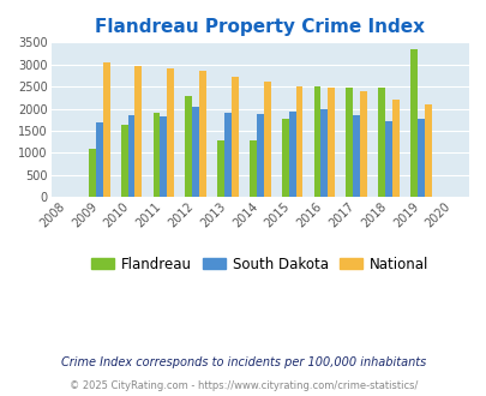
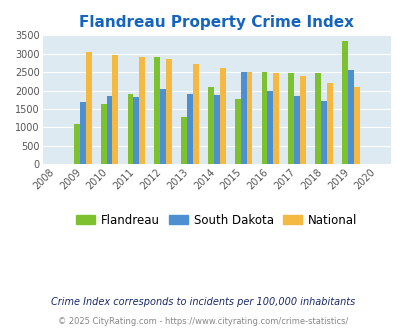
Flandreau/2012: 2300 -> 2900
Flandreau/2014: 1270 -> 2100
South Dakota/2015: 1940 -> 2500
South Dakota/2019: 1760 -> 2550
